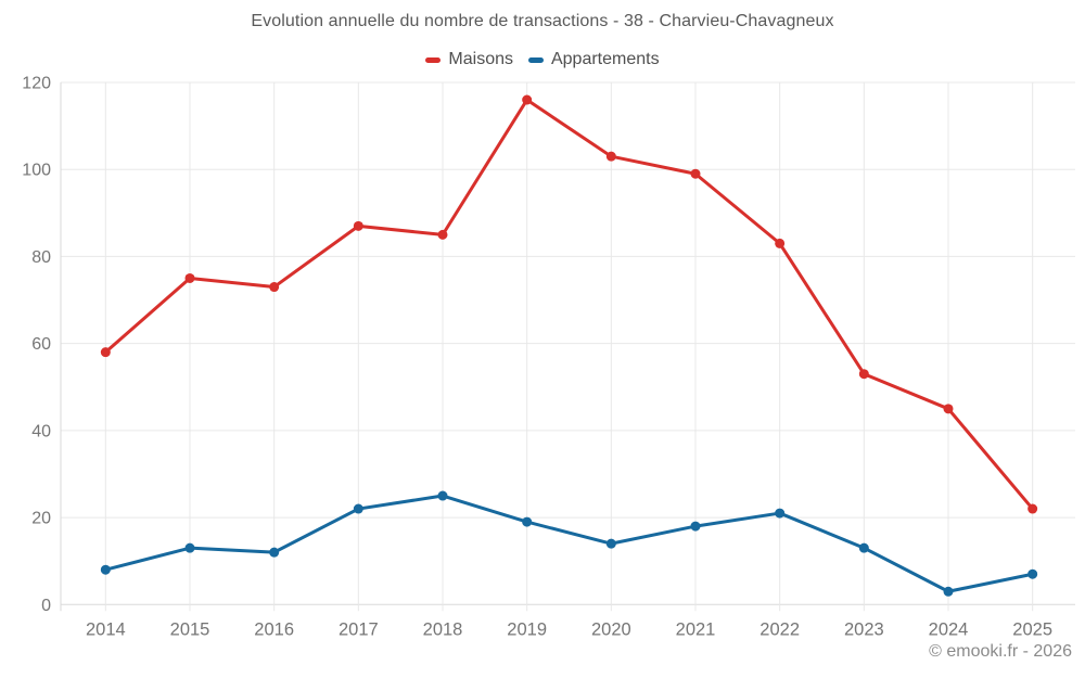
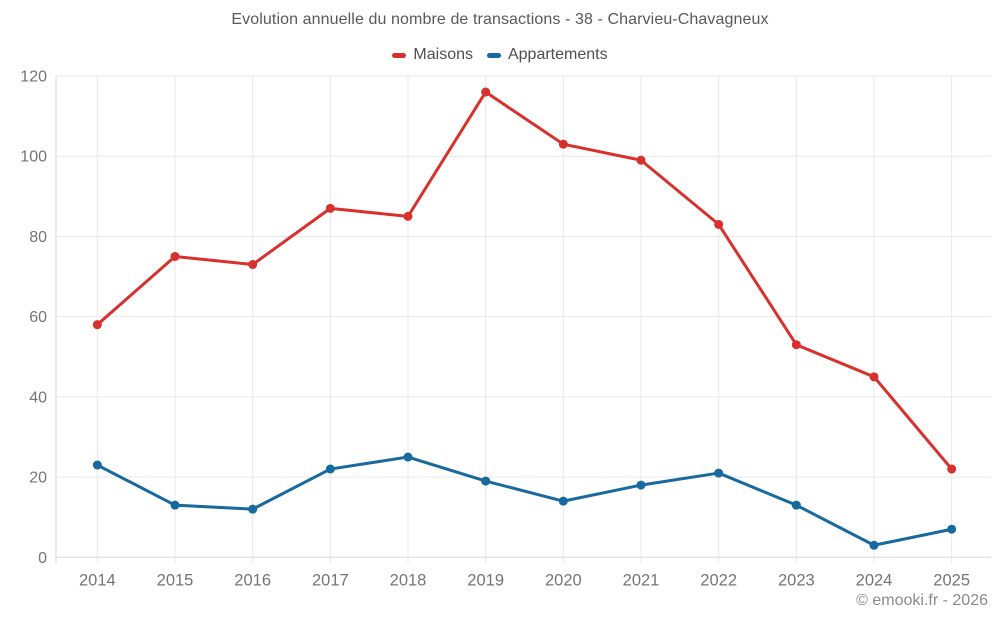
Appartements/2014: 8 -> 23
